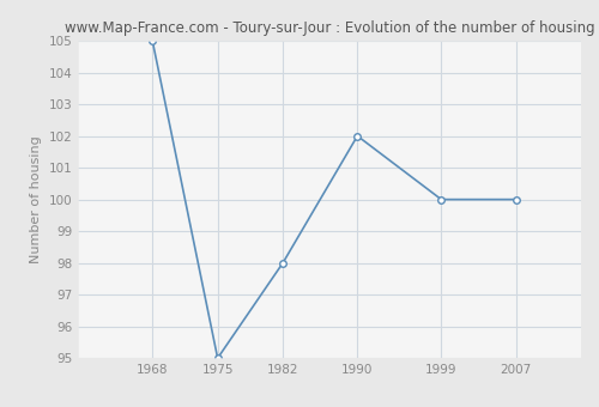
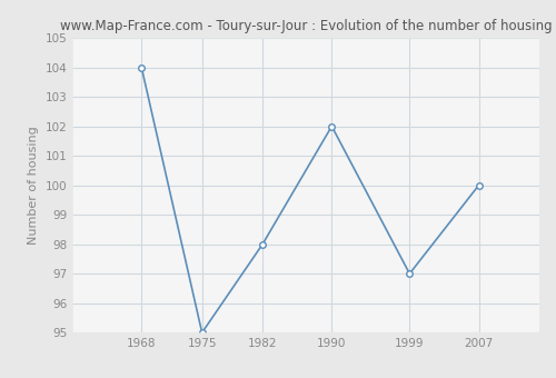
1968: 105 -> 104
1999: 100 -> 97
